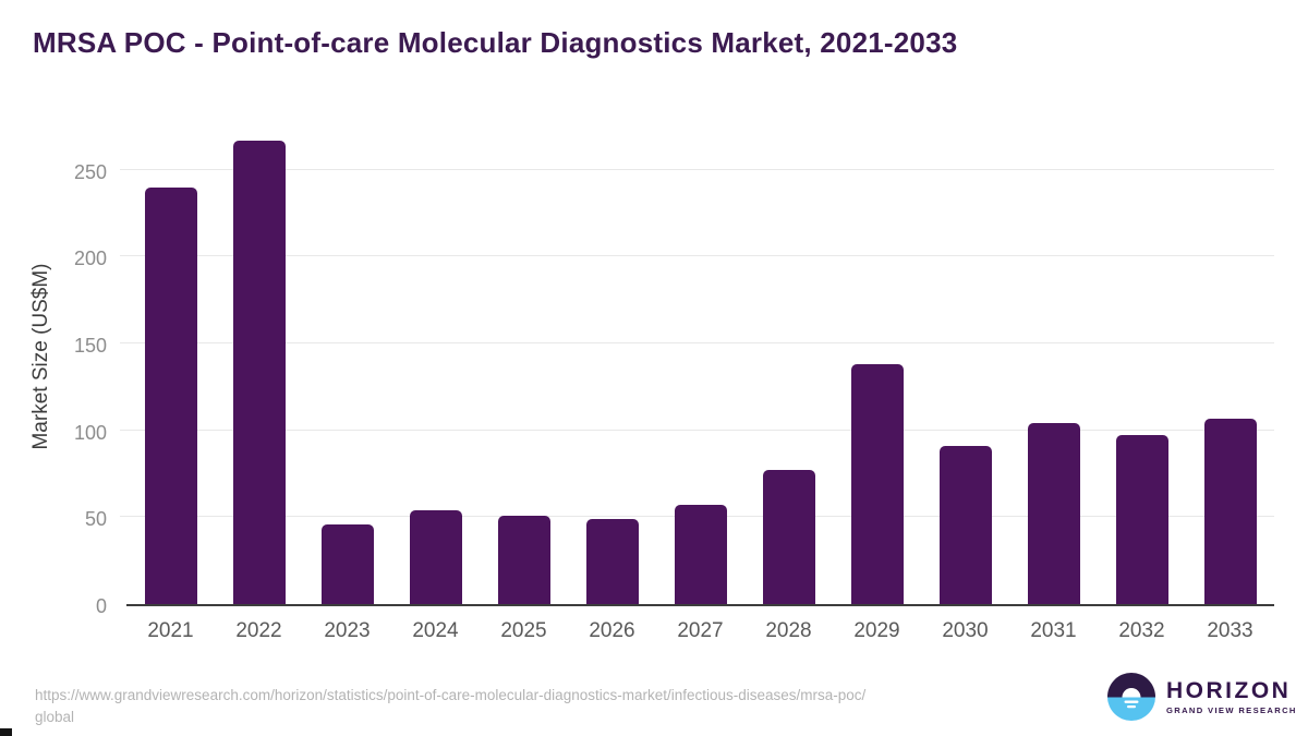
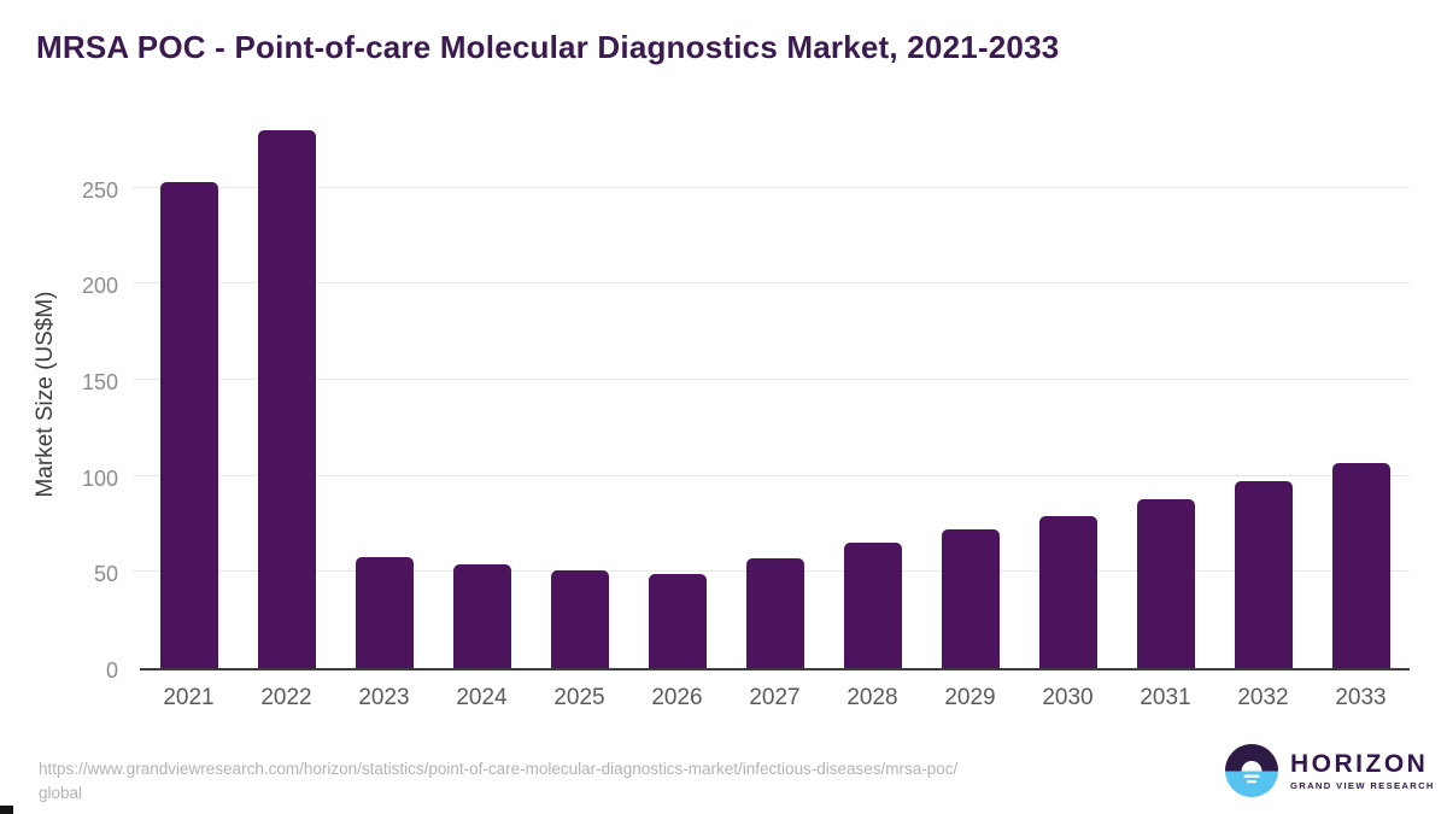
2021: 240 -> 253
2022: 267 -> 280
2023: 46 -> 58
2028: 77 -> 65
2029: 138 -> 72
2030: 91 -> 79
2031: 104 -> 88
